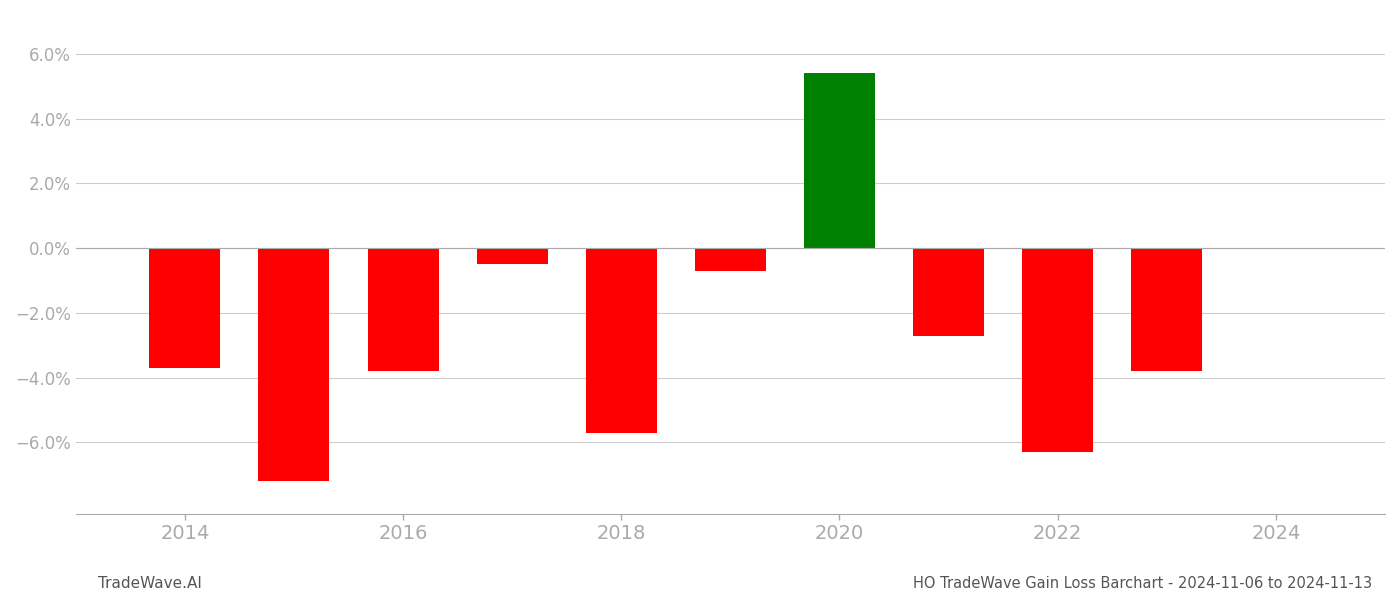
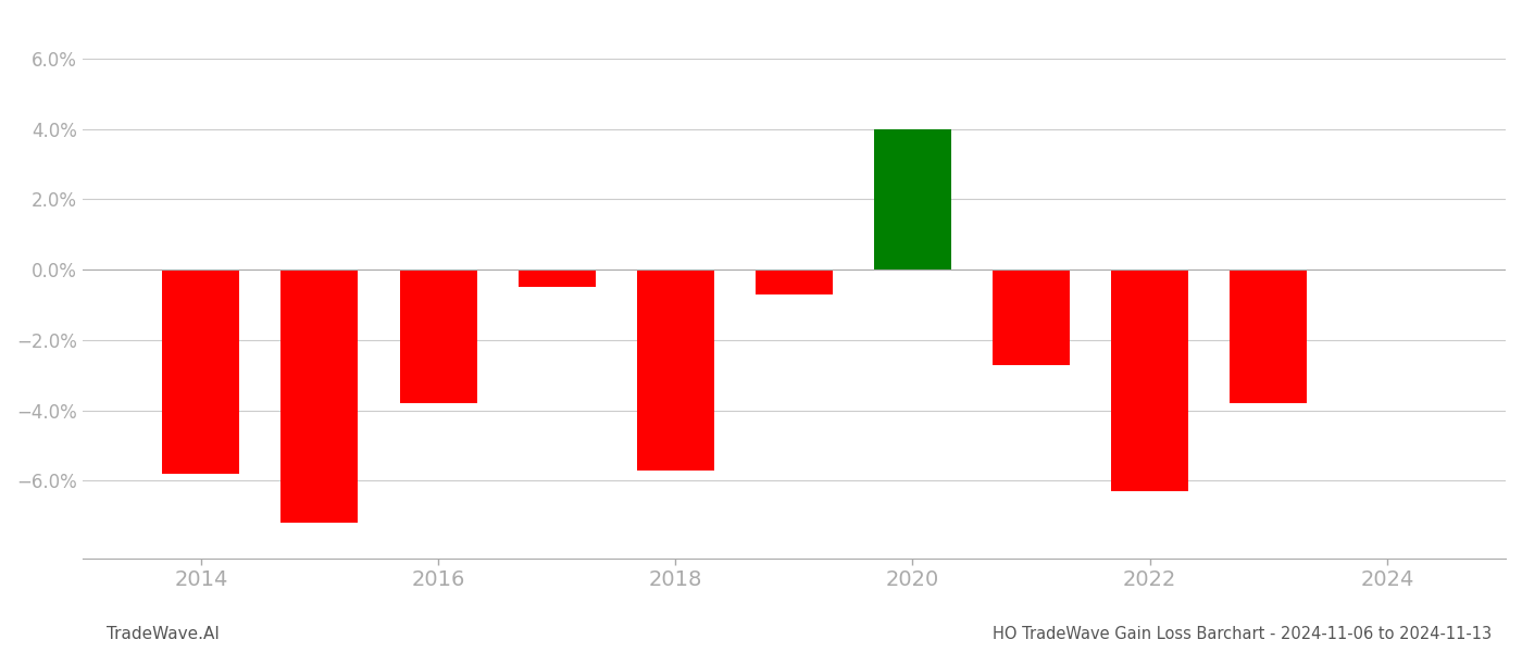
2014: -3.7% -> -5.8%
2020: 5.4% -> 4.0%
